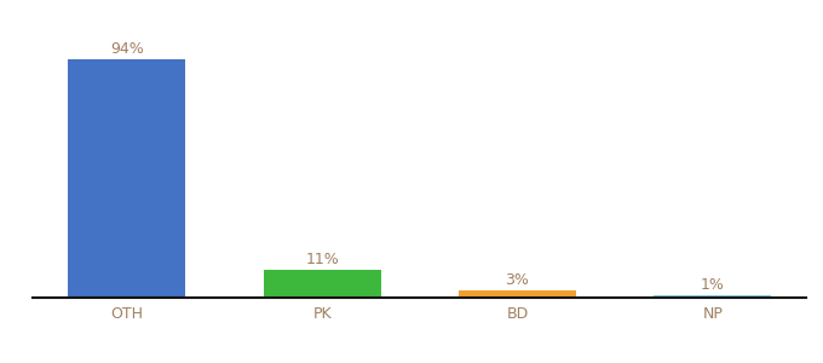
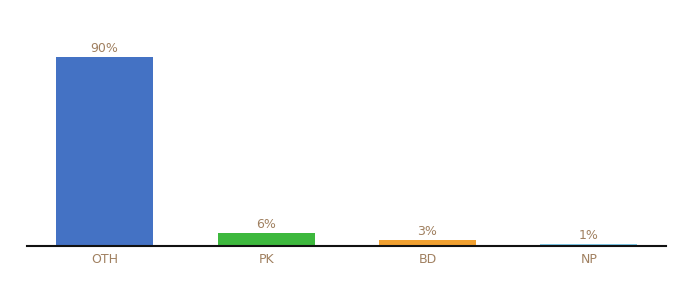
OTH: 94% -> 90%
PK: 11% -> 6%
